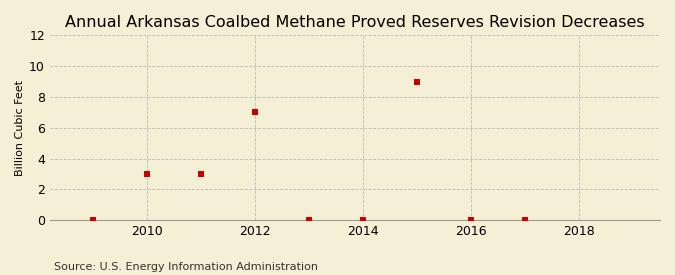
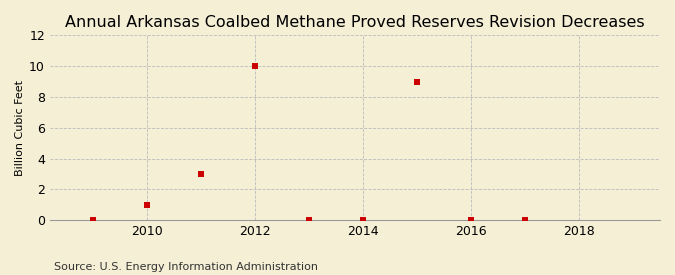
2010: 3 -> 1
2012: 7 -> 10
